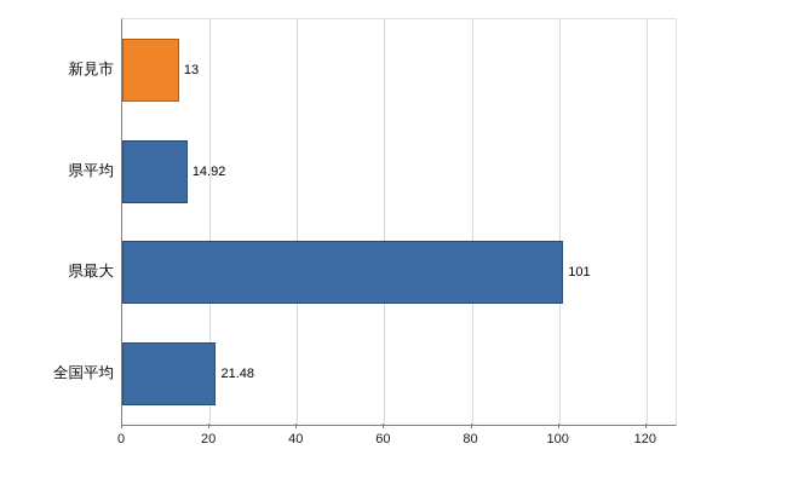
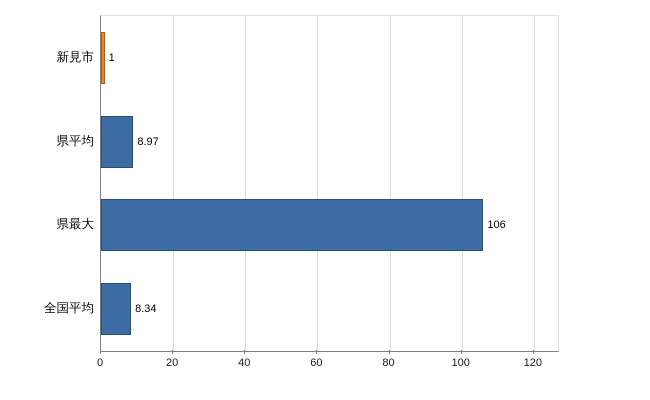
新見市: 13 -> 1
県平均: 14.92 -> 8.97
県最大: 101 -> 106
全国平均: 21.48 -> 8.34
